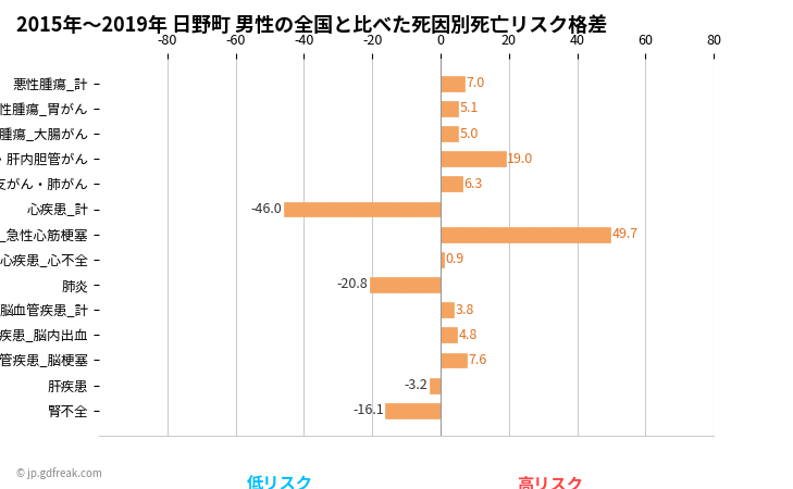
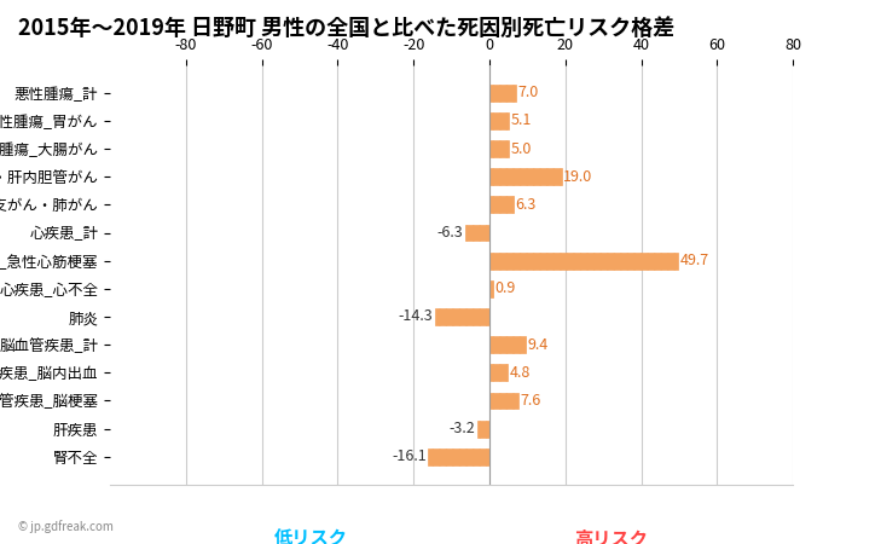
心疾患_計: -46.0 -> -6.3
肺炎: -20.8 -> -14.3
脳血管疾患_計: 3.8 -> 9.4
